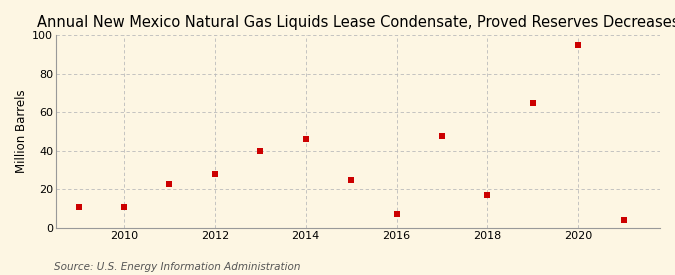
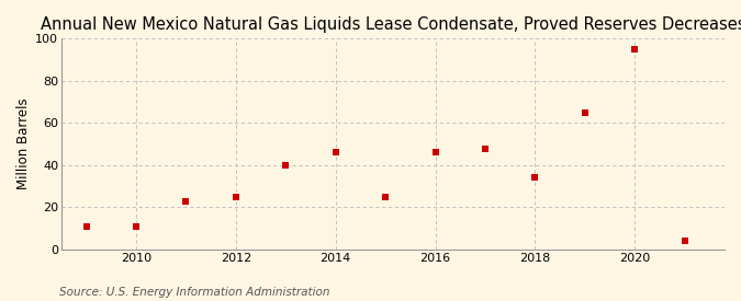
2012: 28 -> 25
2016: 7 -> 46
2018: 17 -> 34
